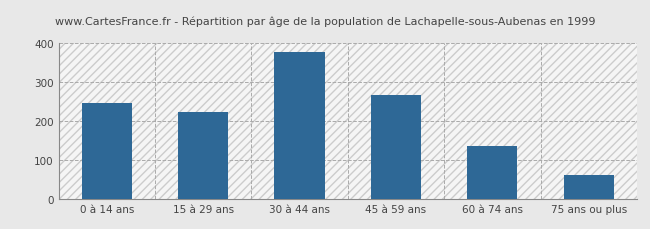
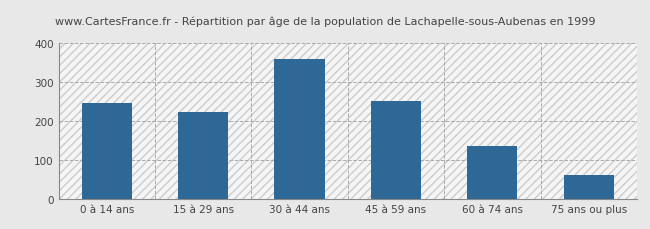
30 à 44 ans: 375 -> 358
45 à 59 ans: 265 -> 252
